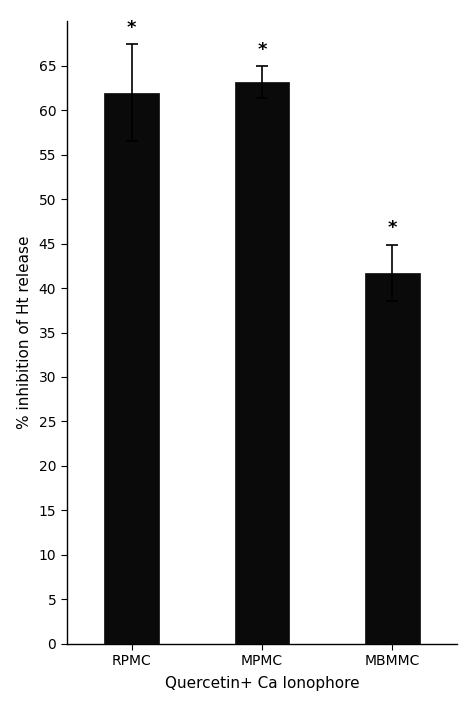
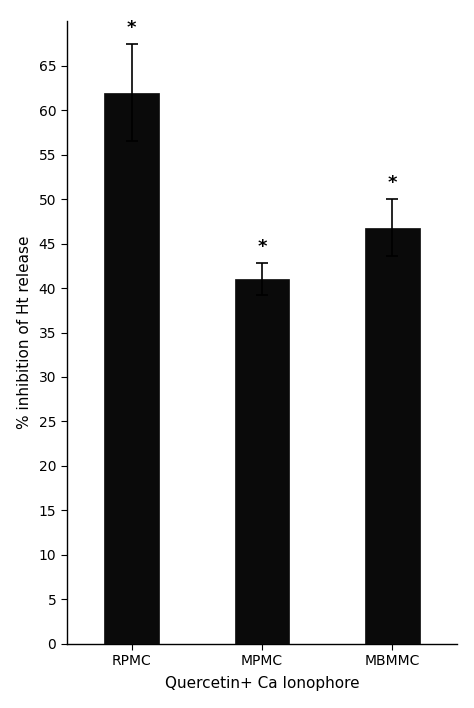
MPMC: 63.2 -> 41.0
MBMMC: 41.7 -> 46.8
